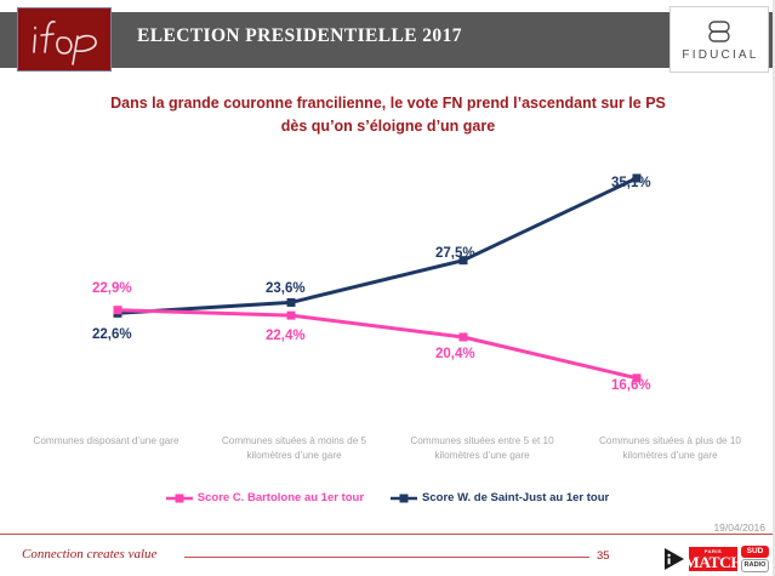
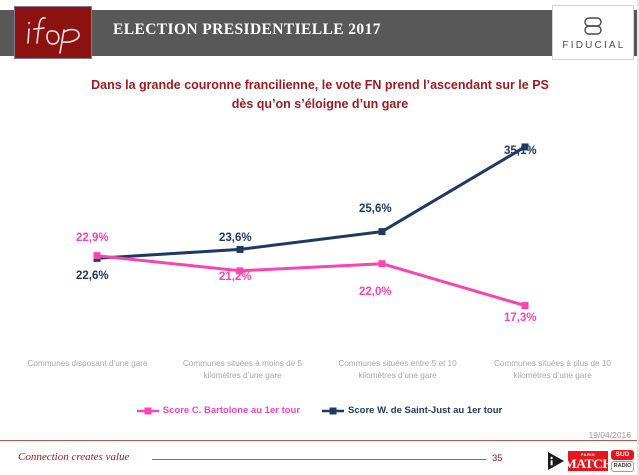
Score C. Bartolone au 1er tour/Communes situées à moins de 5 kilomètres d’une gare: 22,4% -> 21,2%
Score C. Bartolone au 1er tour/Communes situées entre 5 et 10 kilomètres d’une gare: 20,4% -> 22,0%
Score W. de Saint-Just au 1er tour/Communes situées entre 5 et 10 kilomètres d’une gare: 27,5% -> 25,6%
Score C. Bartolone au 1er tour/Communes situées à plus de 10 kilomètres d’une gare: 16,6% -> 17,3%
